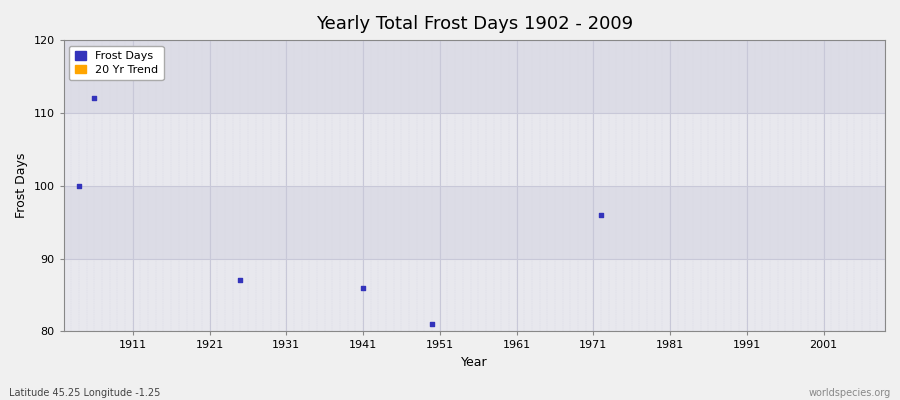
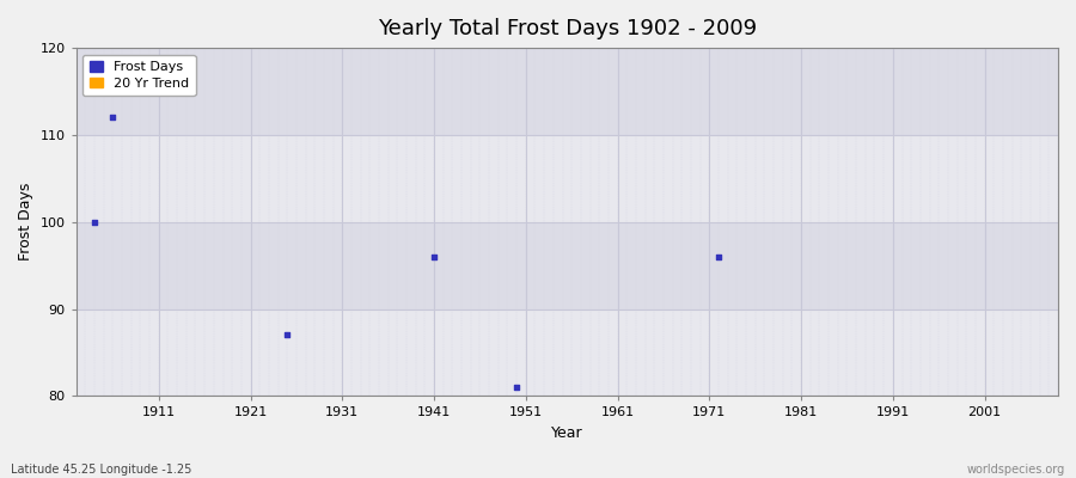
1941: 86 -> 96
